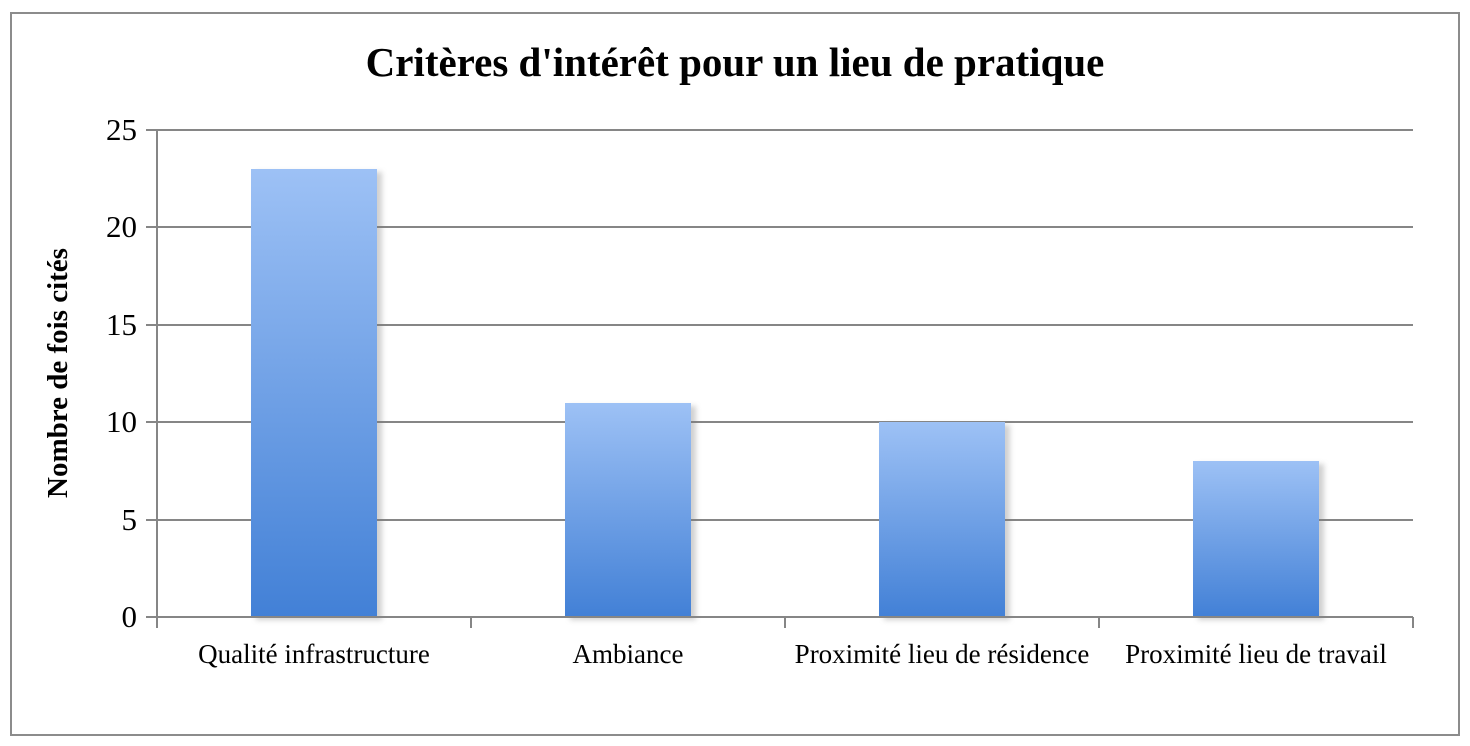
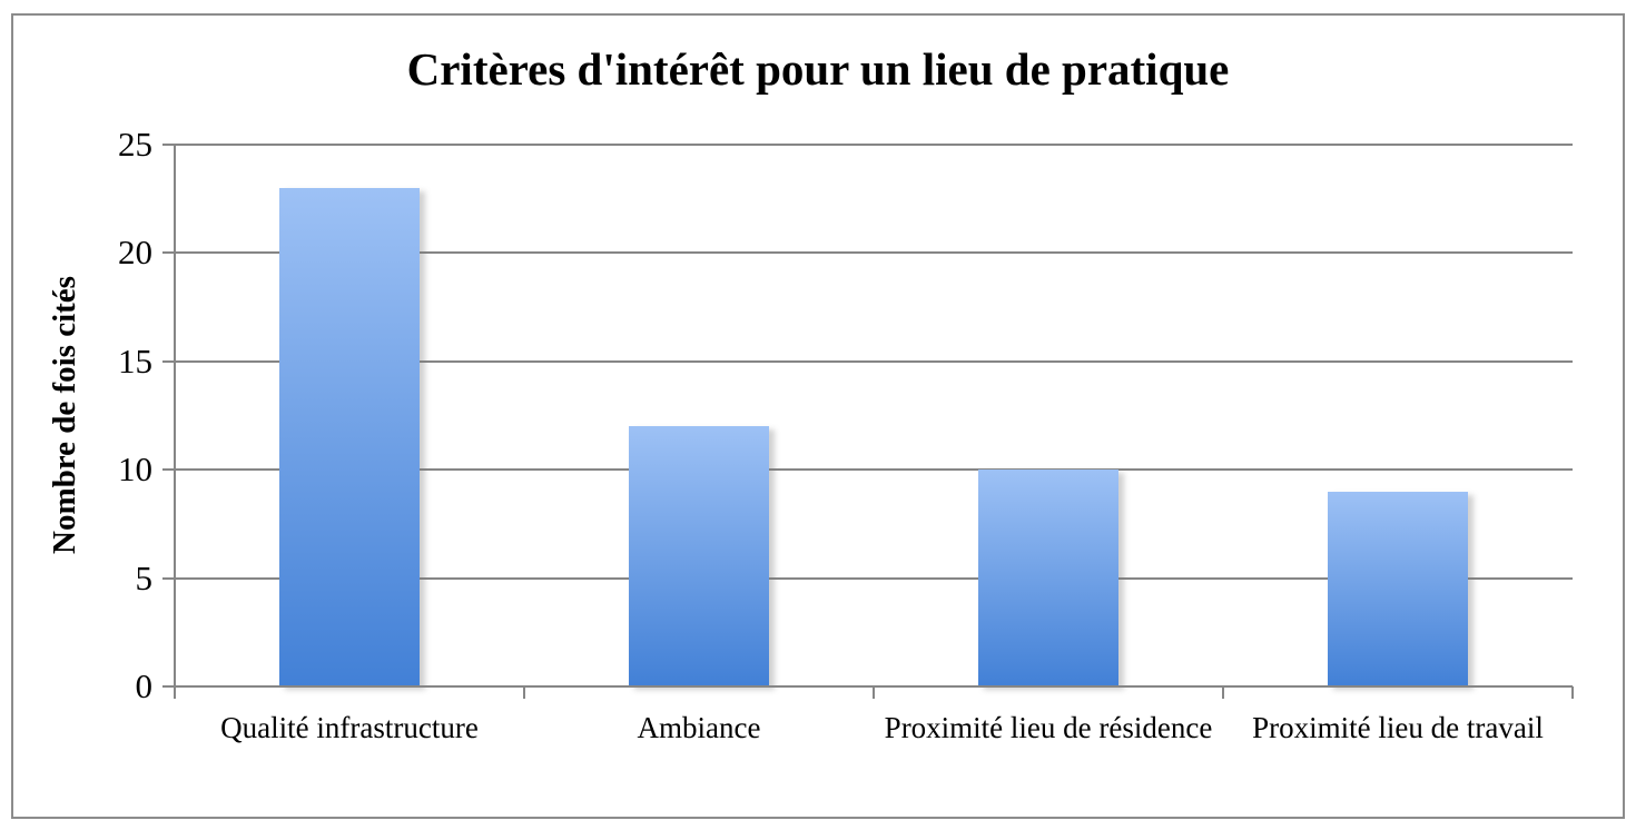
Ambiance: 11 -> 12
Proximité lieu de travail: 8 -> 9
